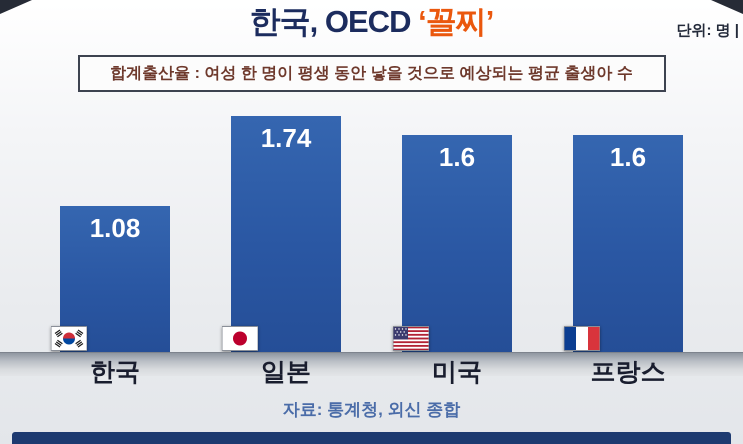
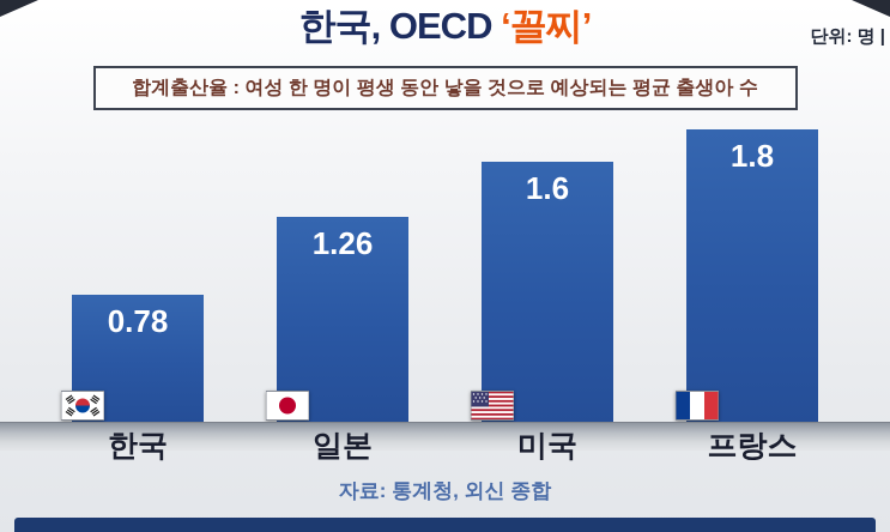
한국: 1.08 -> 0.78
일본: 1.74 -> 1.26
프랑스: 1.6 -> 1.8
